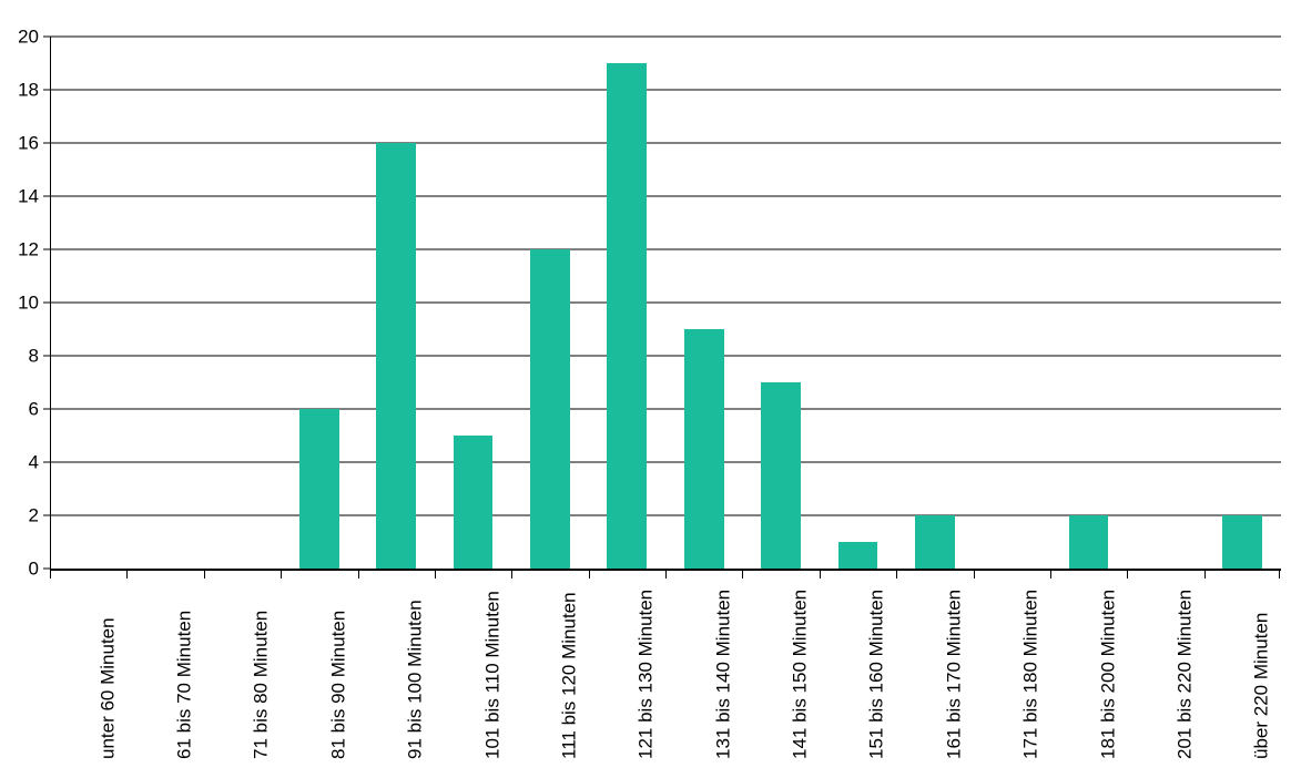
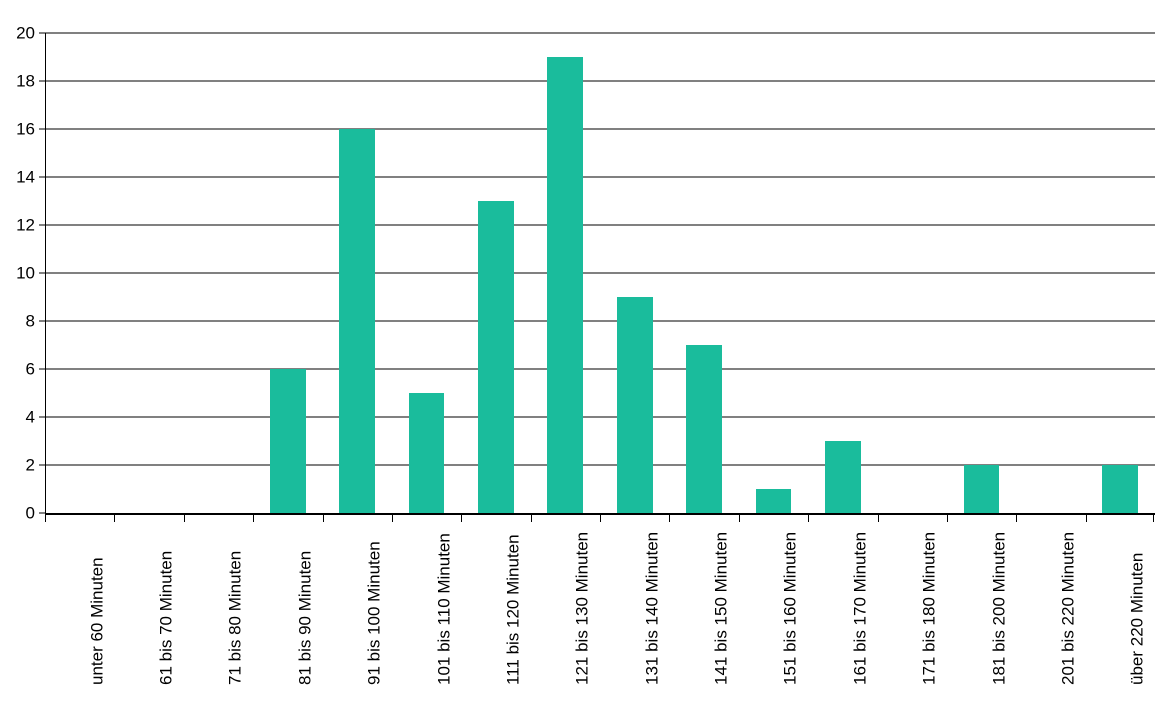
111 bis 120 Minuten: 12 -> 13
161 bis 170 Minuten: 2 -> 3
